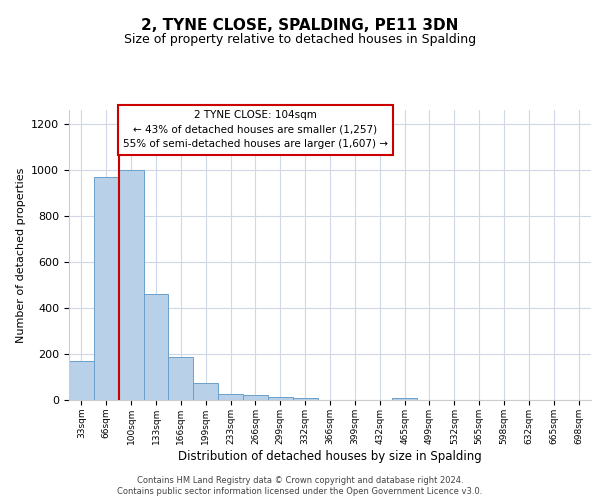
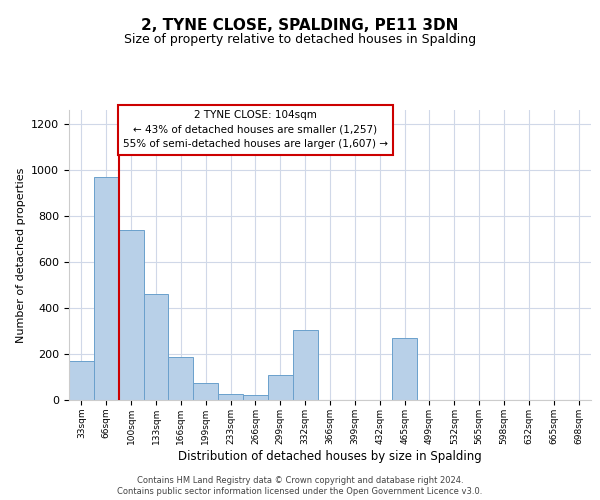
100sqm: 1000 -> 740
299sqm: 15 -> 110
332sqm: 10 -> 305
465sqm: 8 -> 270
